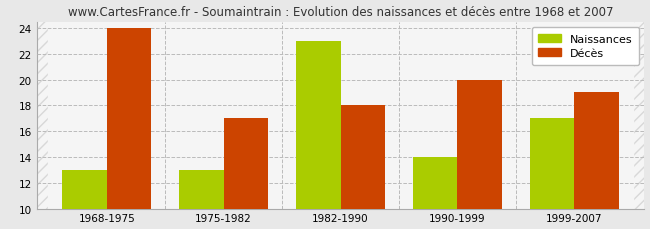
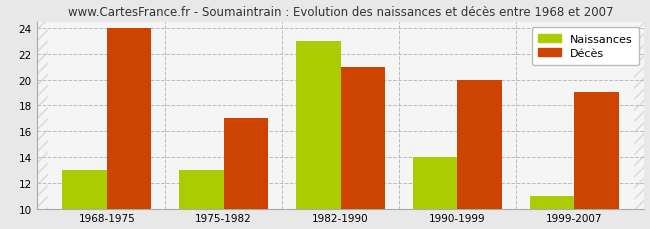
Décès/1982-1990: 18 -> 21
Naissances/1999-2007: 17 -> 11
